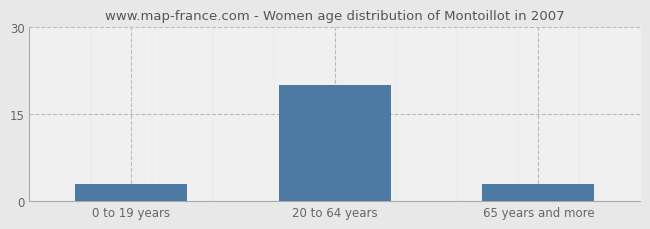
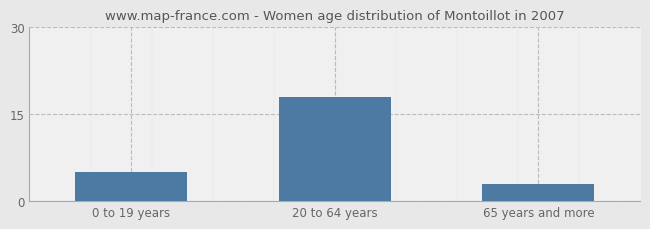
0 to 19 years: 3 -> 5
20 to 64 years: 20 -> 18
